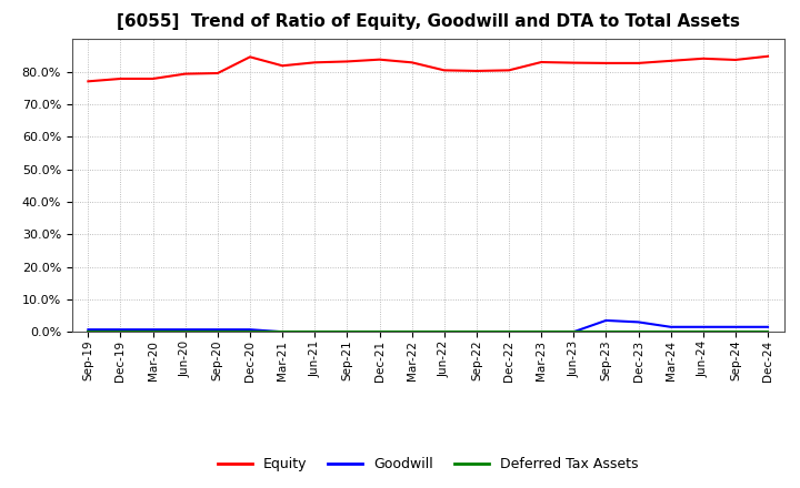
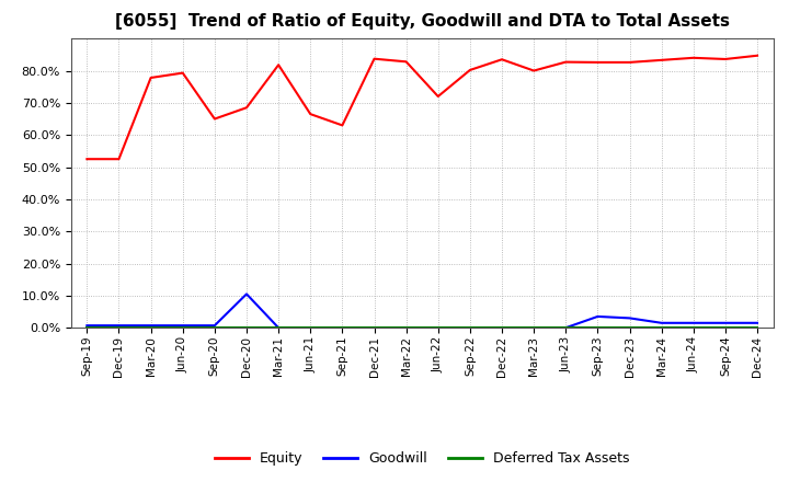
Equity/Sep-19: 77.0% -> 52.5%
Equity/Dec-19: 77.8% -> 52.5%
Equity/Sep-20: 79.5% -> 65.0%
Equity/Dec-20: 84.5% -> 68.5%
Goodwill/Dec-20: 0.7% -> 10.5%
Equity/Jun-21: 82.8% -> 66.5%
Equity/Sep-21: 83.1% -> 63.0%
Equity/Jun-22: 80.4% -> 72.0%
Equity/Dec-22: 80.4% -> 83.5%
Equity/Mar-23: 82.9% -> 80.0%
